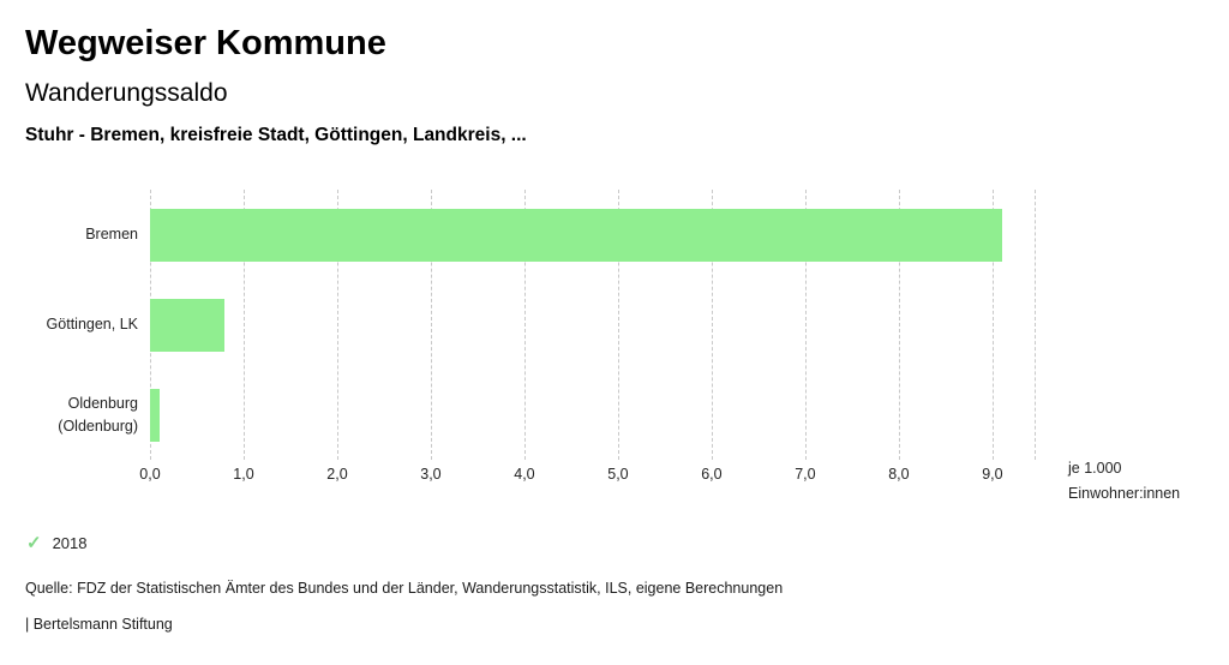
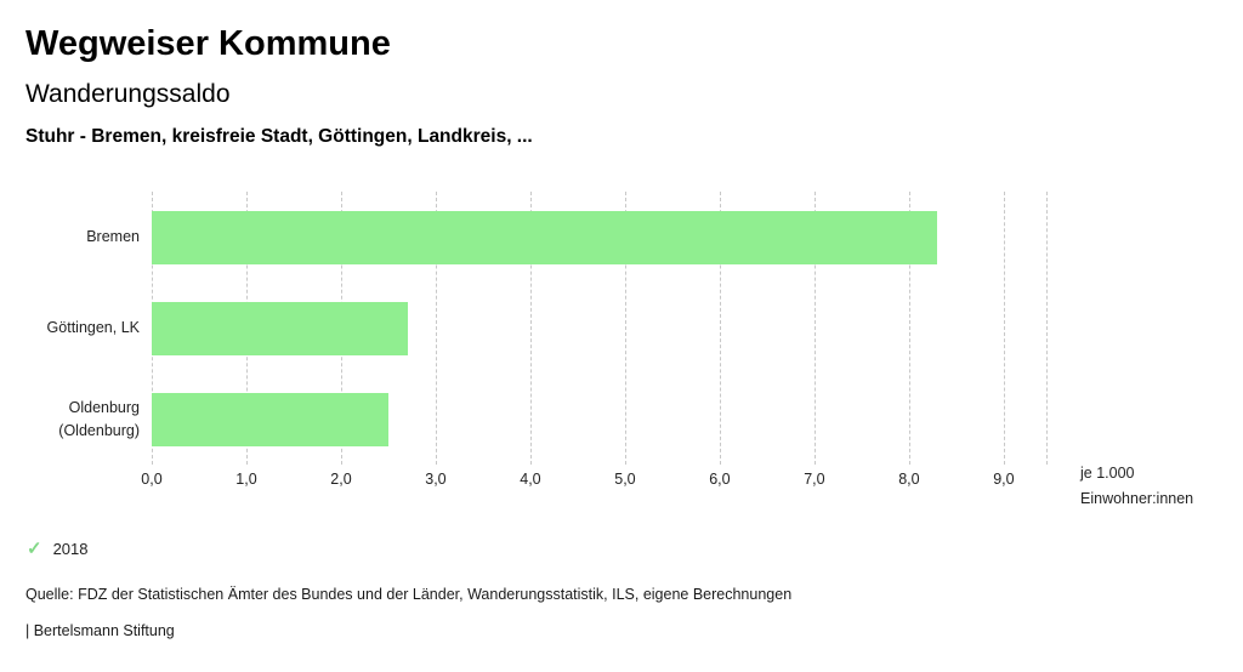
Bremen: 9,1 -> 8,3
Göttingen, LK: 0,8 -> 2,7
Oldenburg (Oldenburg): 0,1 -> 2,5
